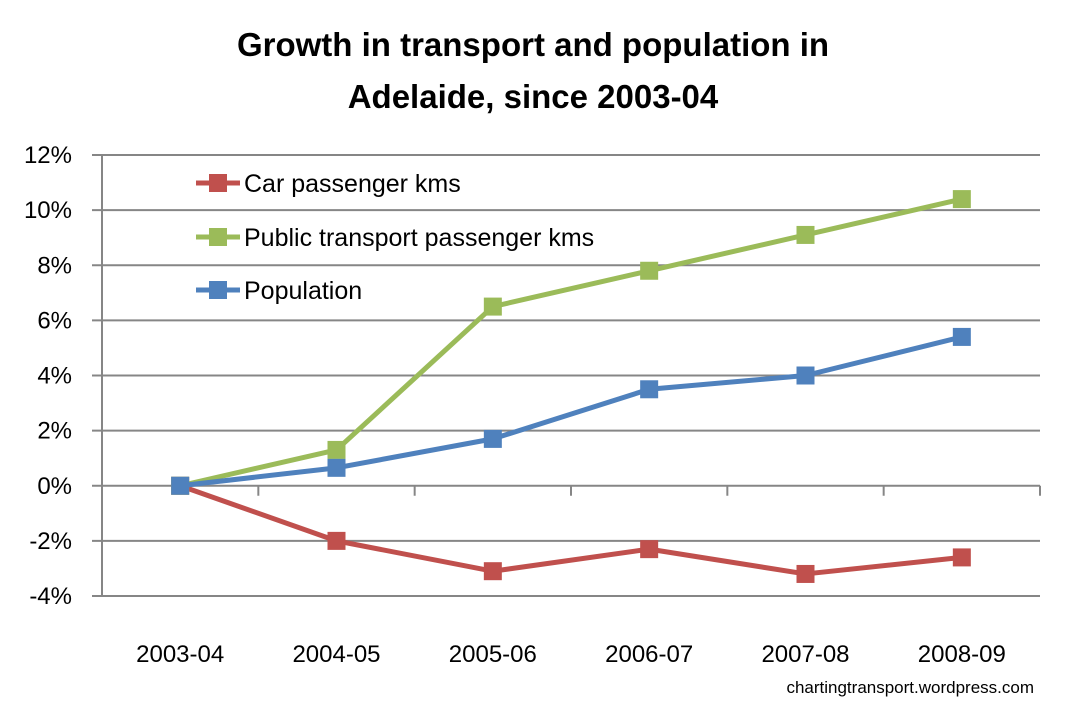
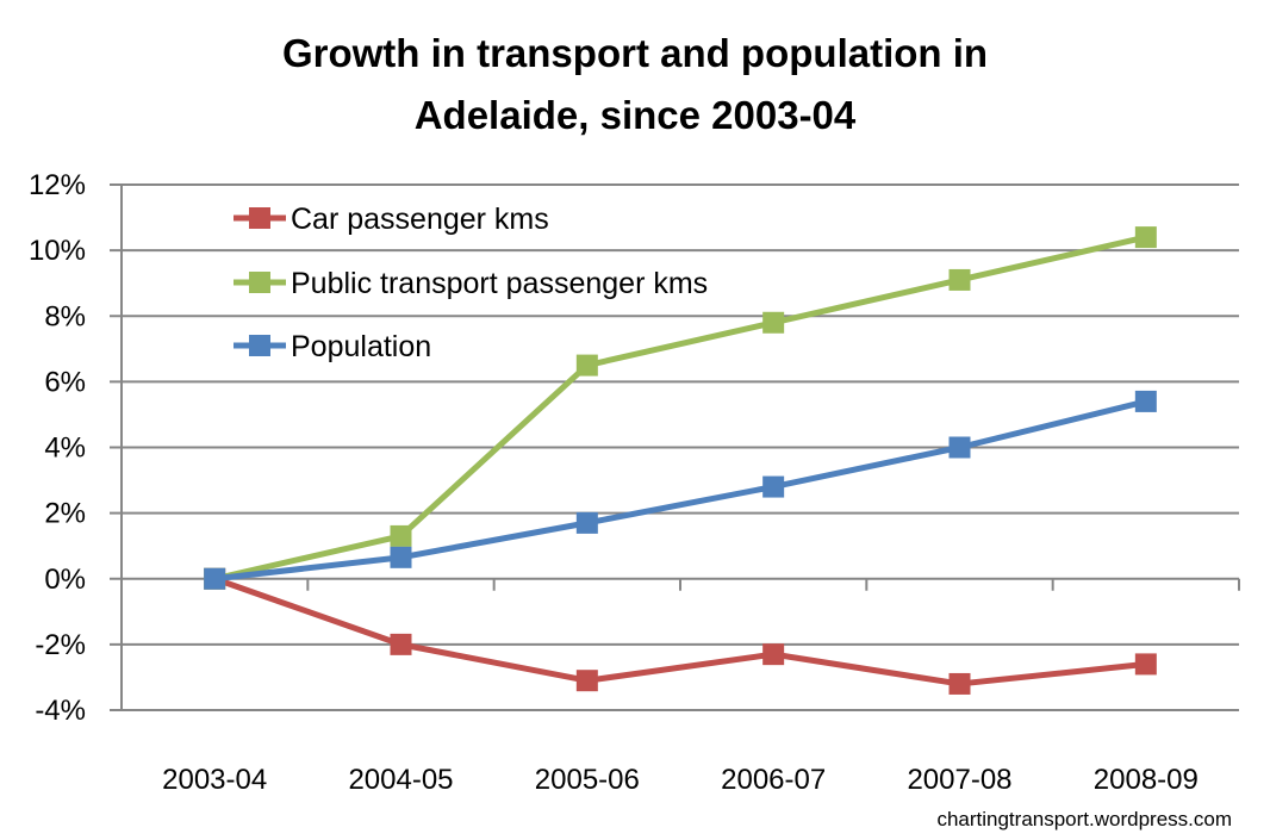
Population/2006-07: 3.5% -> 2.8%
